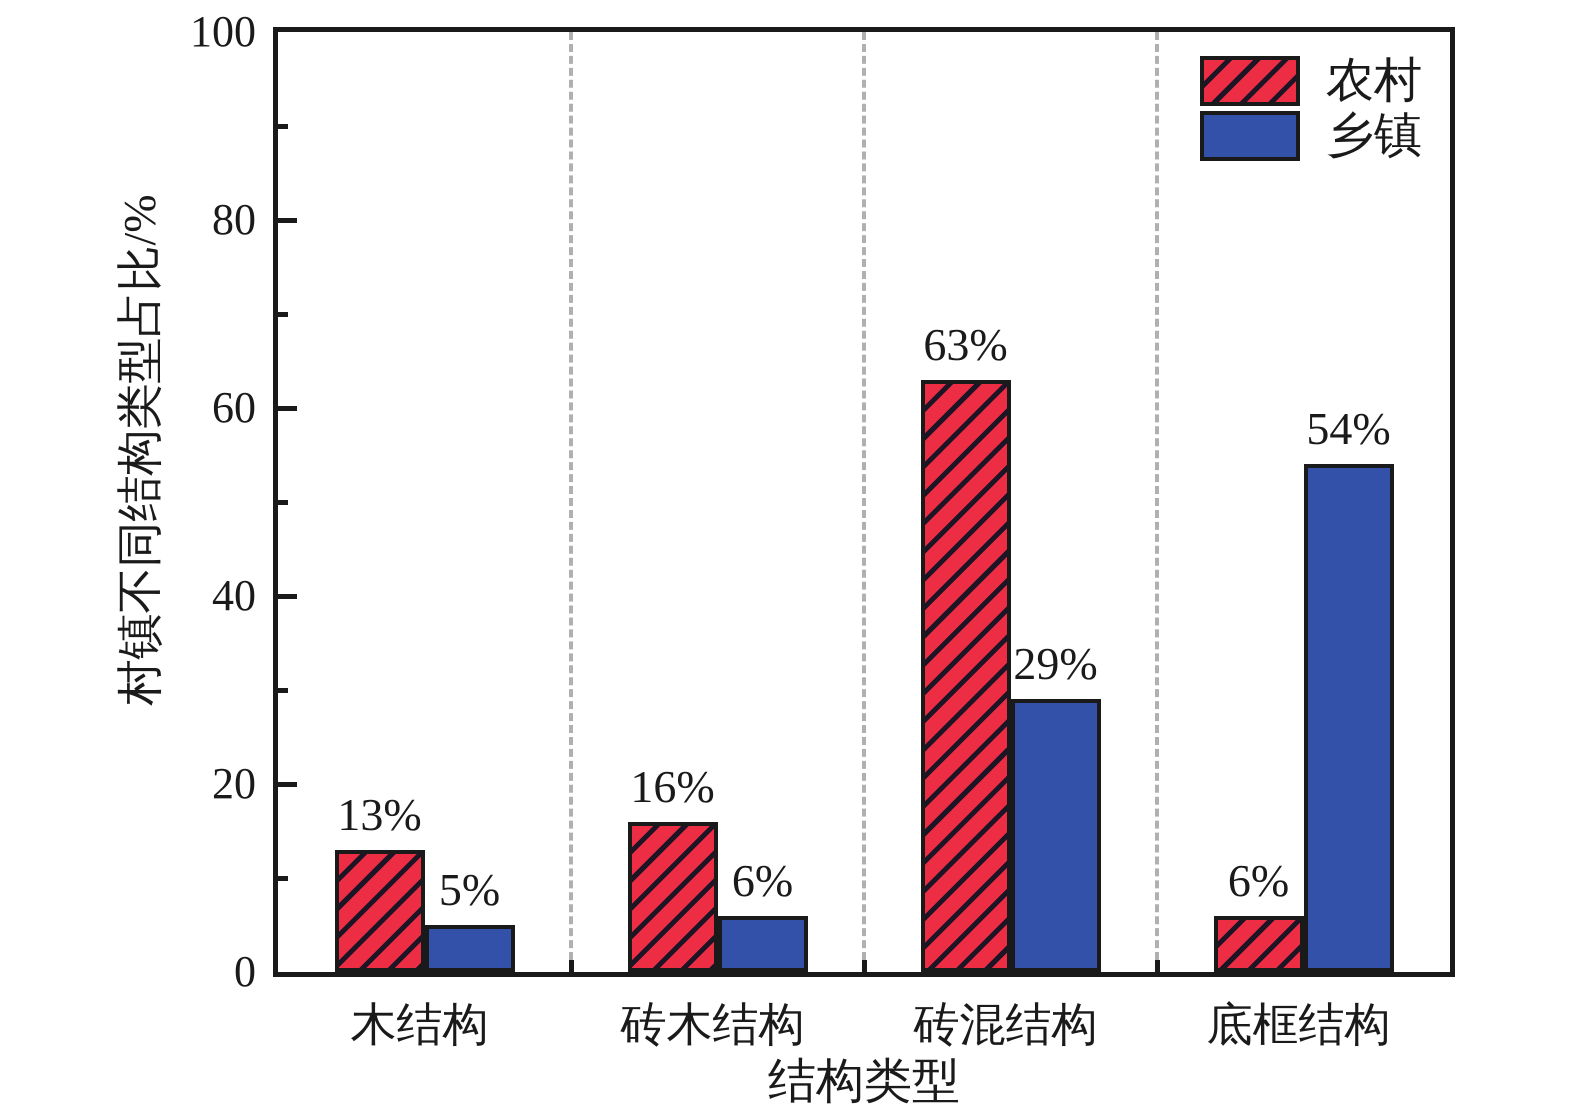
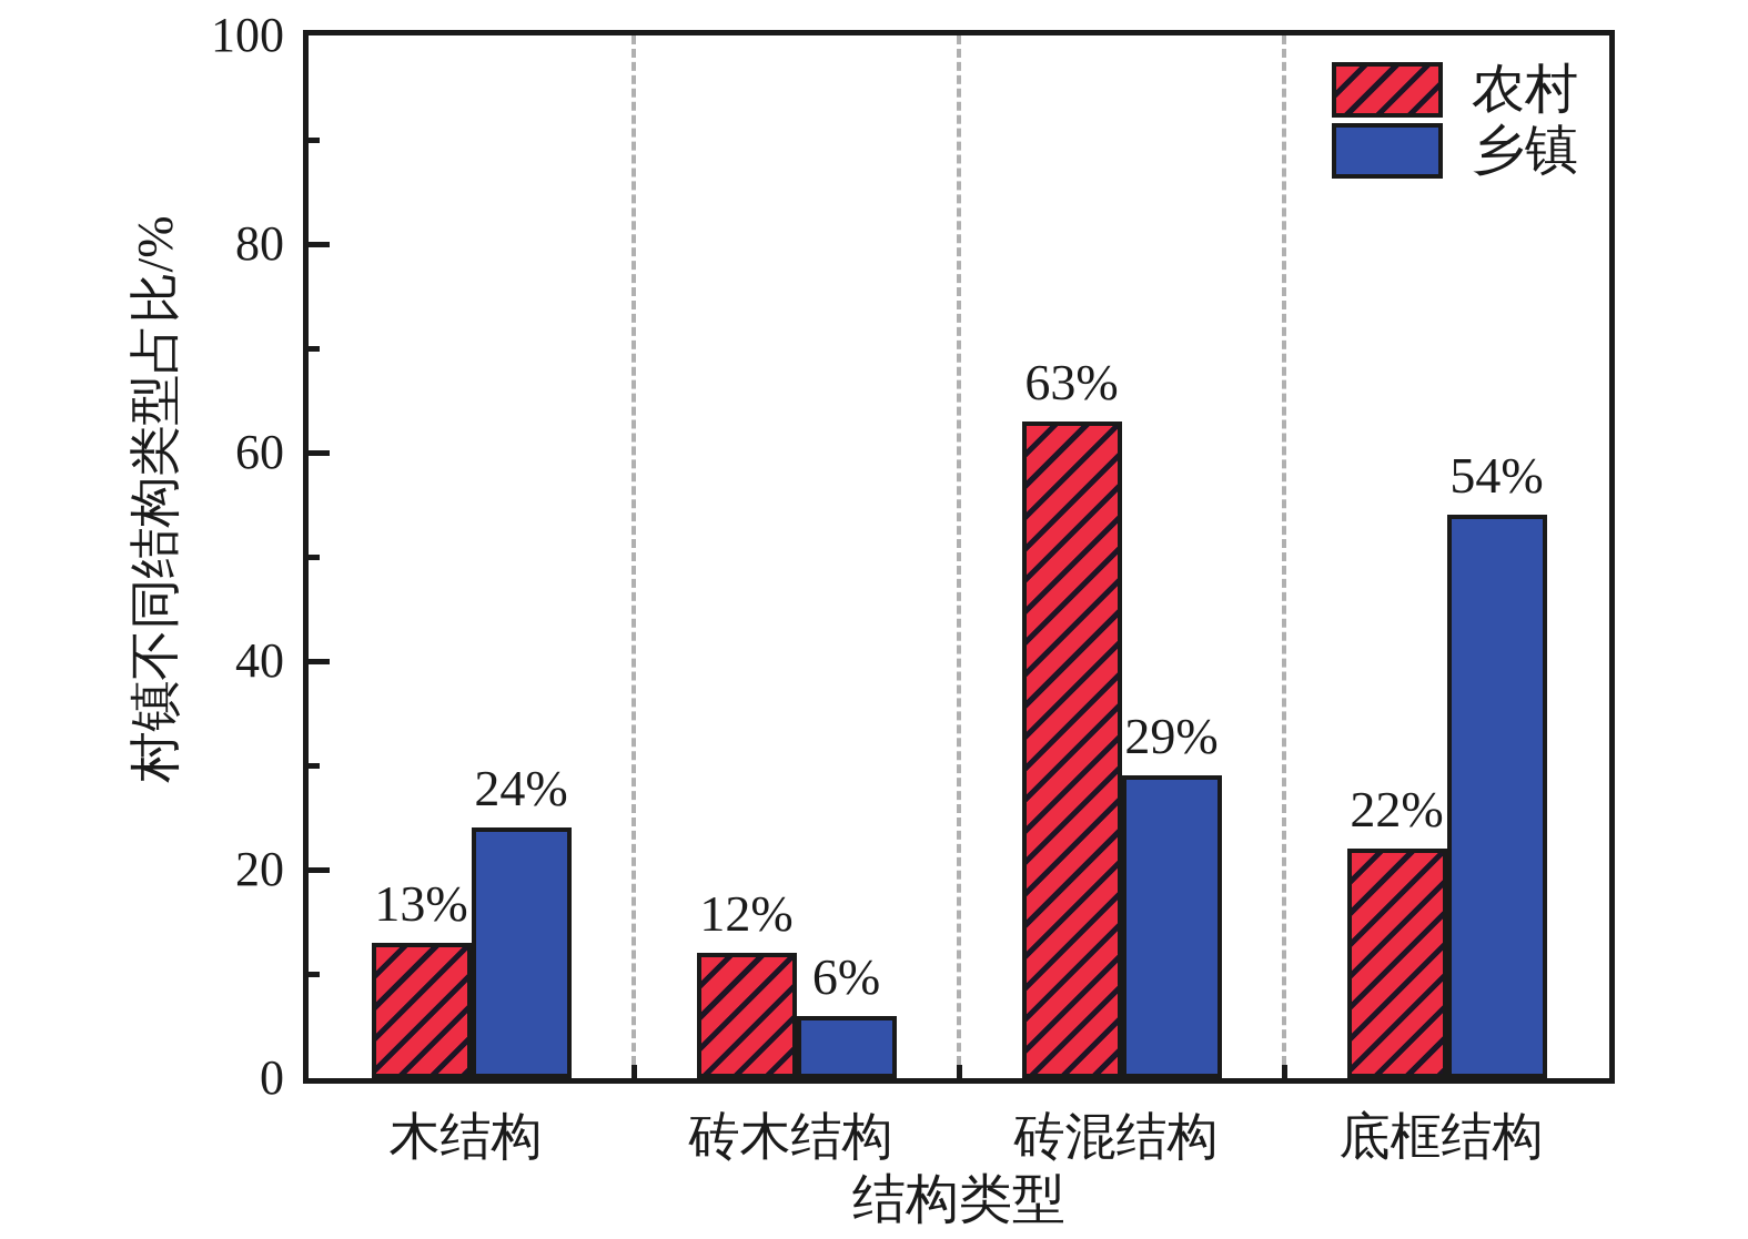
乡镇/木结构: 5% -> 24%
农村/砖木结构: 16% -> 12%
农村/底框结构: 6% -> 22%
